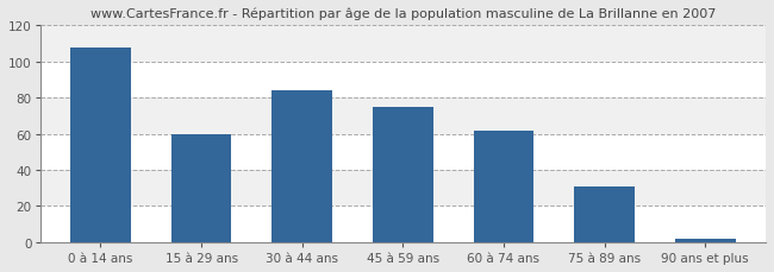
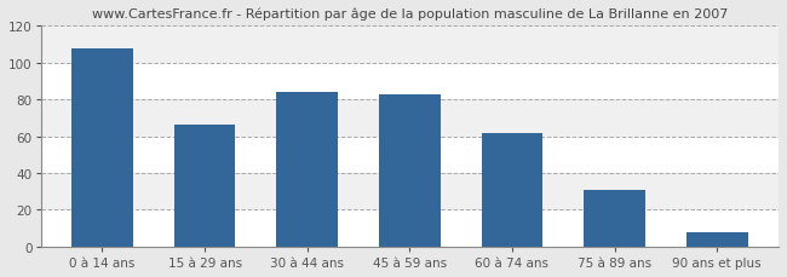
15 à 29 ans: 60 -> 66
45 à 59 ans: 75 -> 83
90 ans et plus: 2 -> 8
